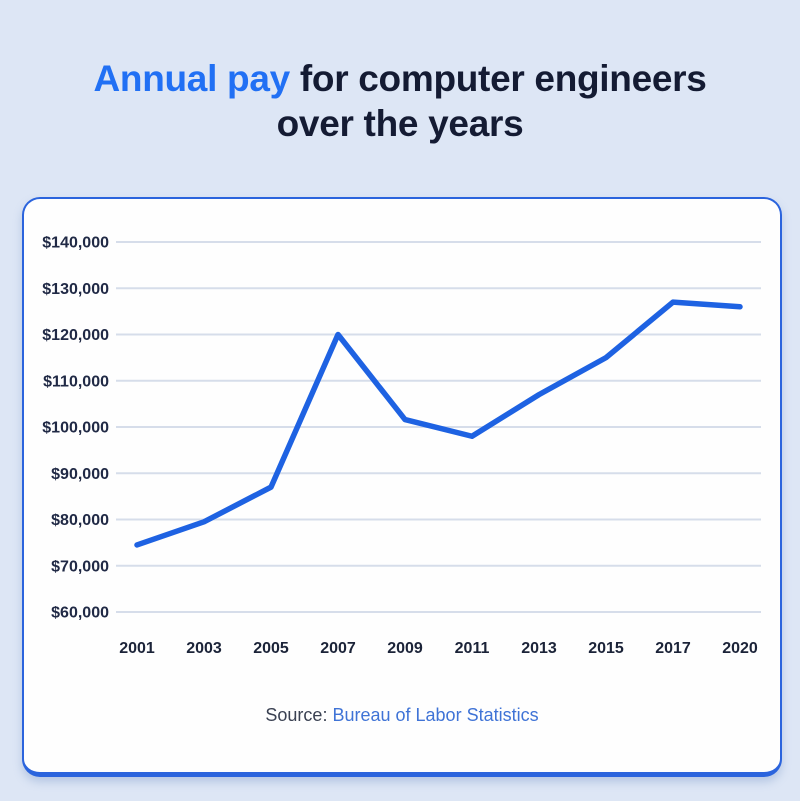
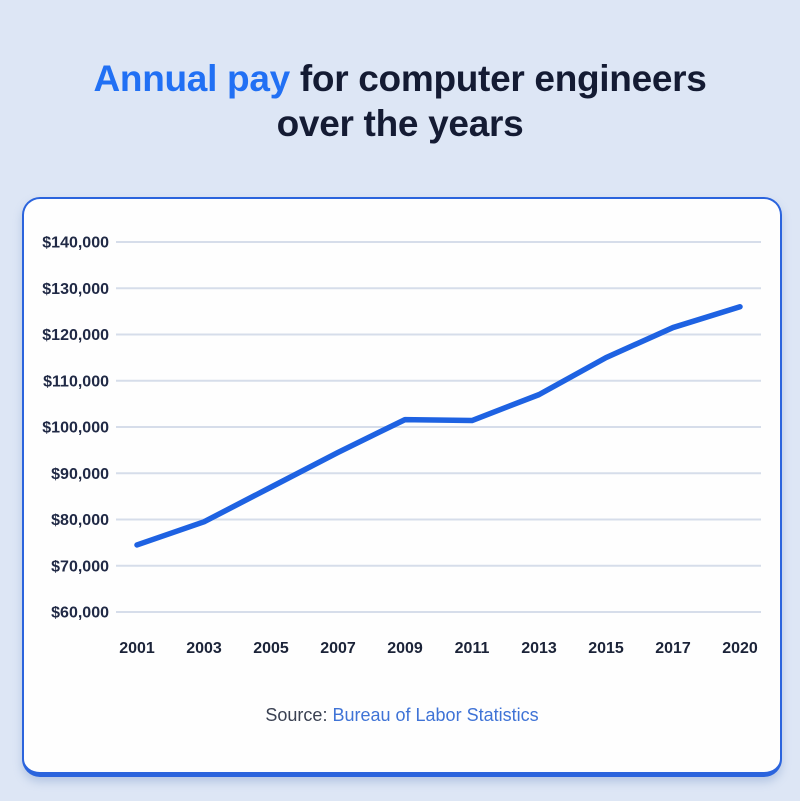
2007: $120000 -> $94000
2011: $98000 -> $101000
2017: $127000 -> $122000
